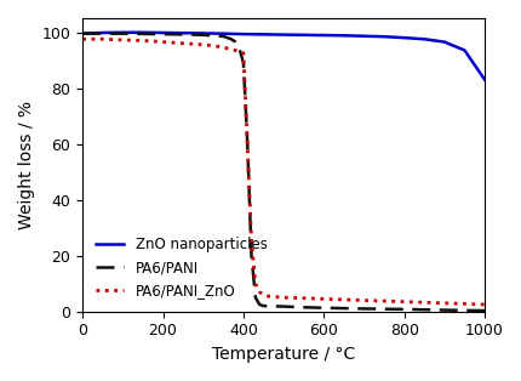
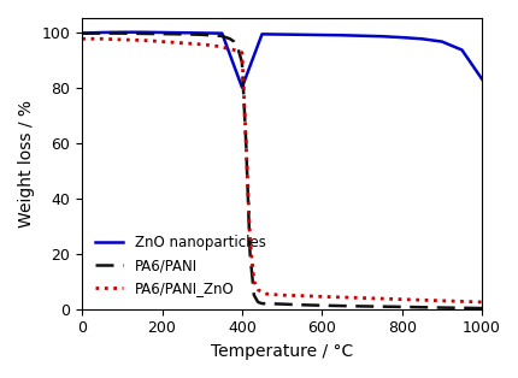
ZnO nanoparticles/400: 99.3 -> 80.0
